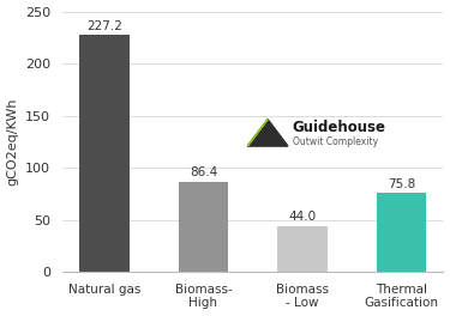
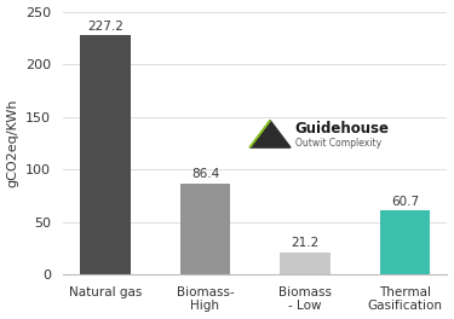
Biomass - Low: 44.0 -> 21.2
Thermal Gasification: 75.8 -> 60.7
